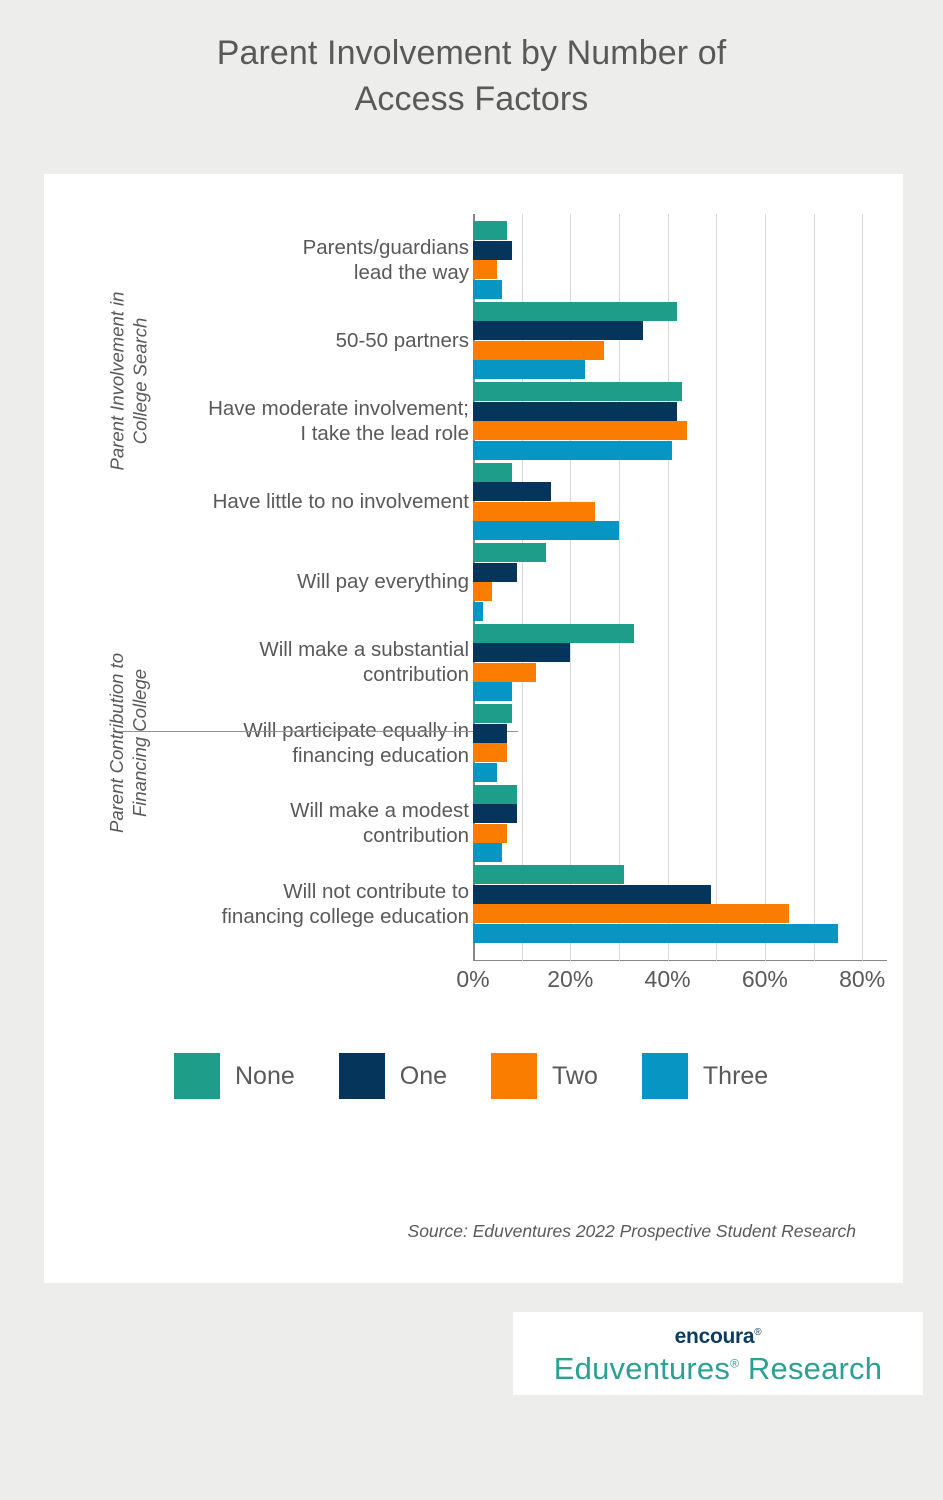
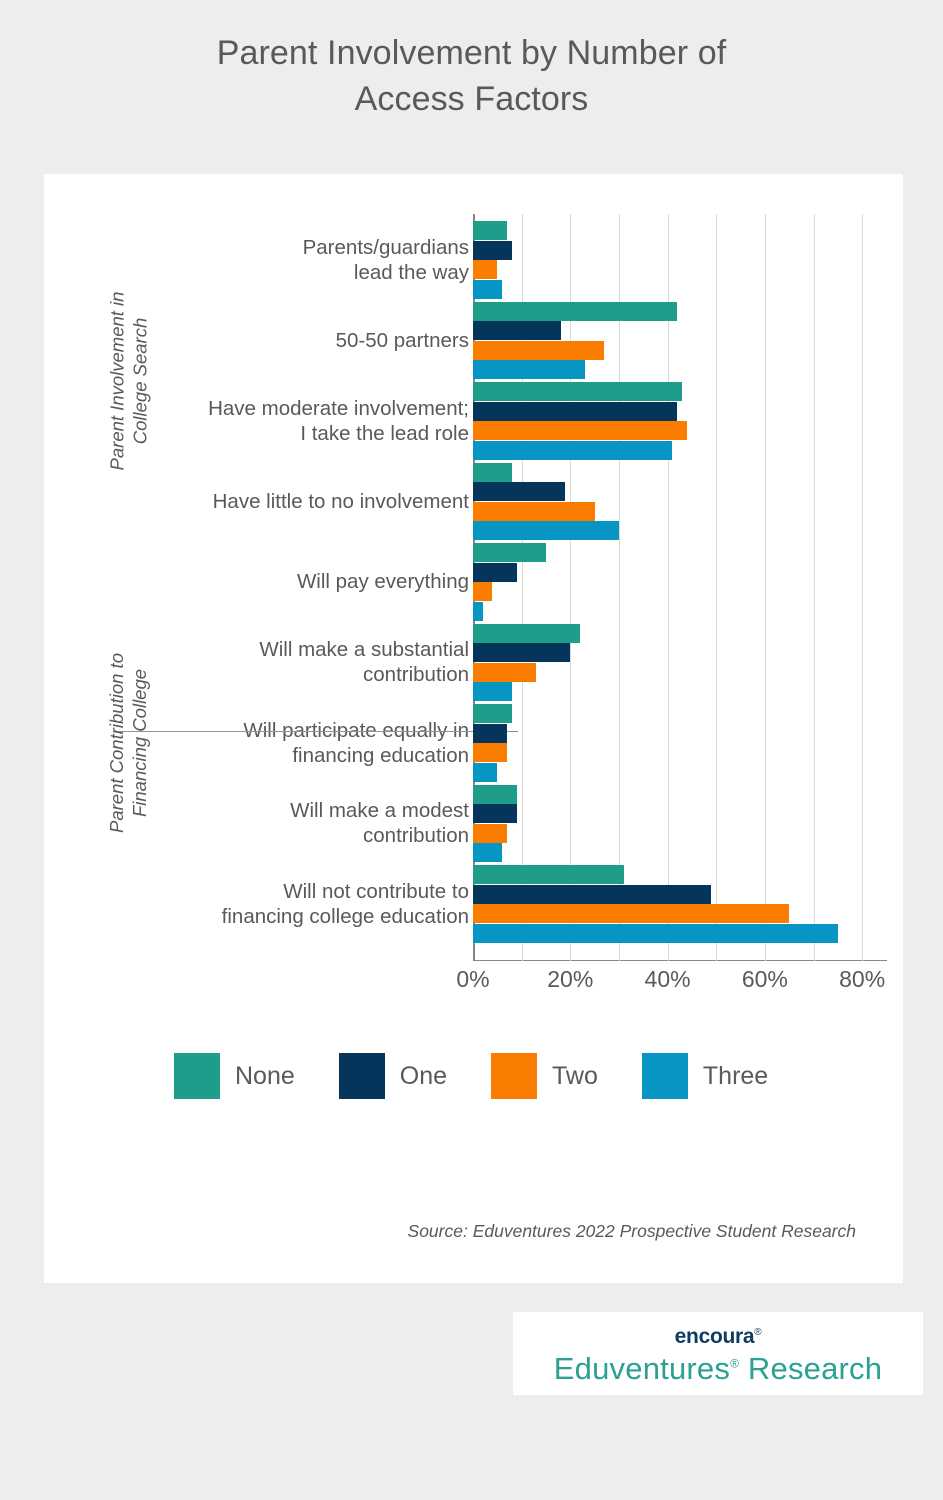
One/50-50 partners: 35% -> 18%
One/Have little to no involvement: 16% -> 19%
None/Will make a substantial contribution: 33% -> 22%
